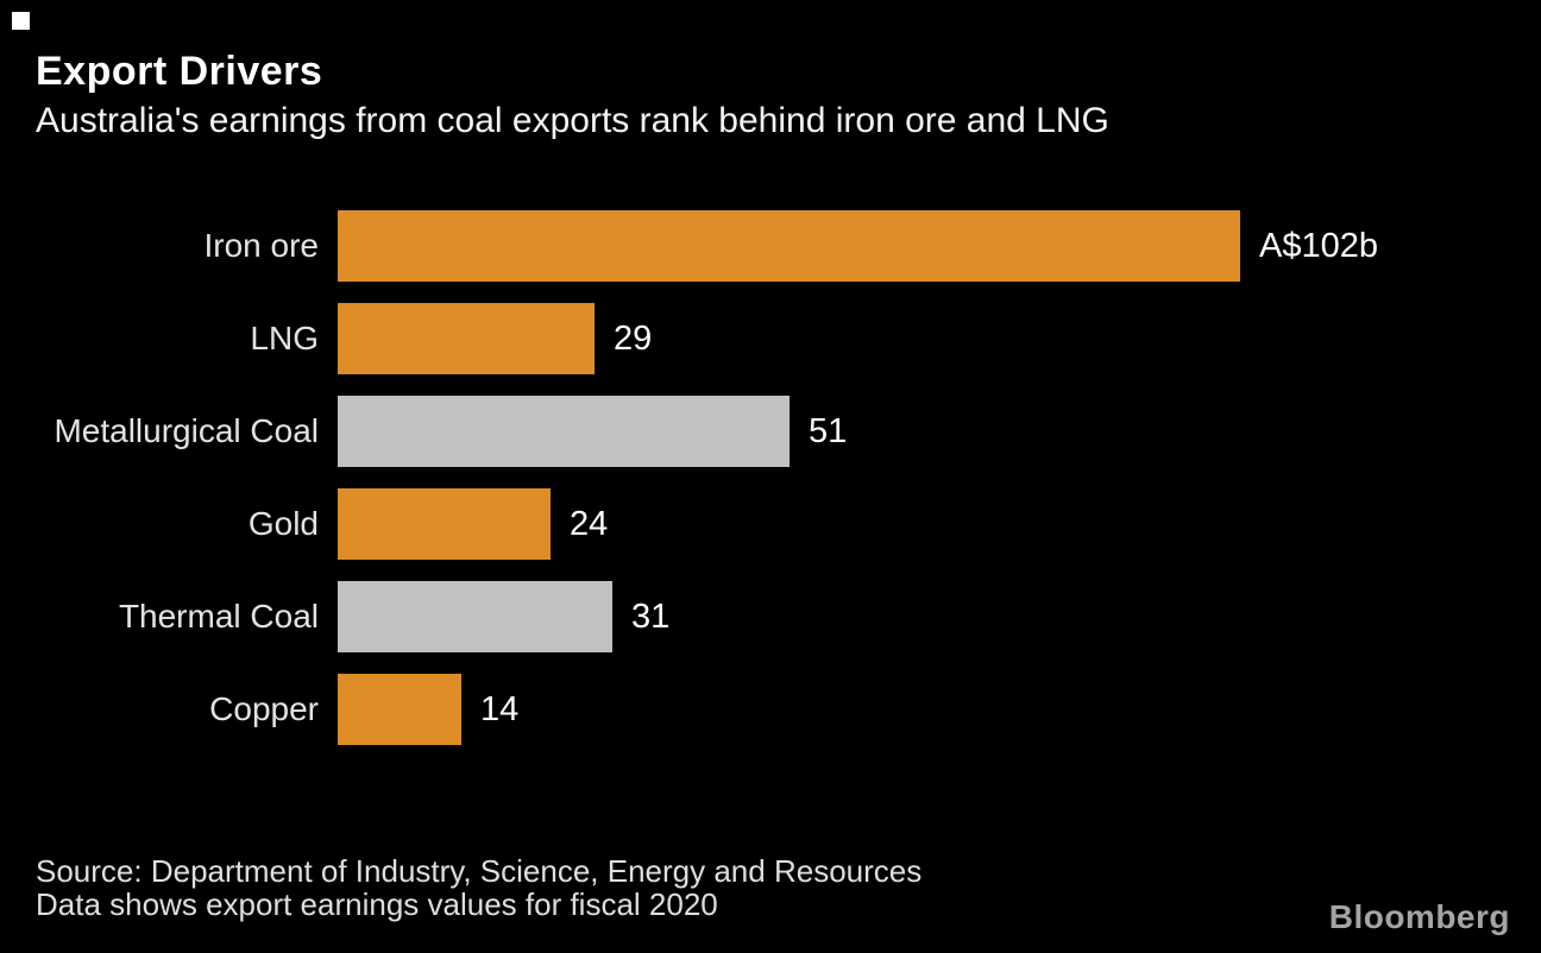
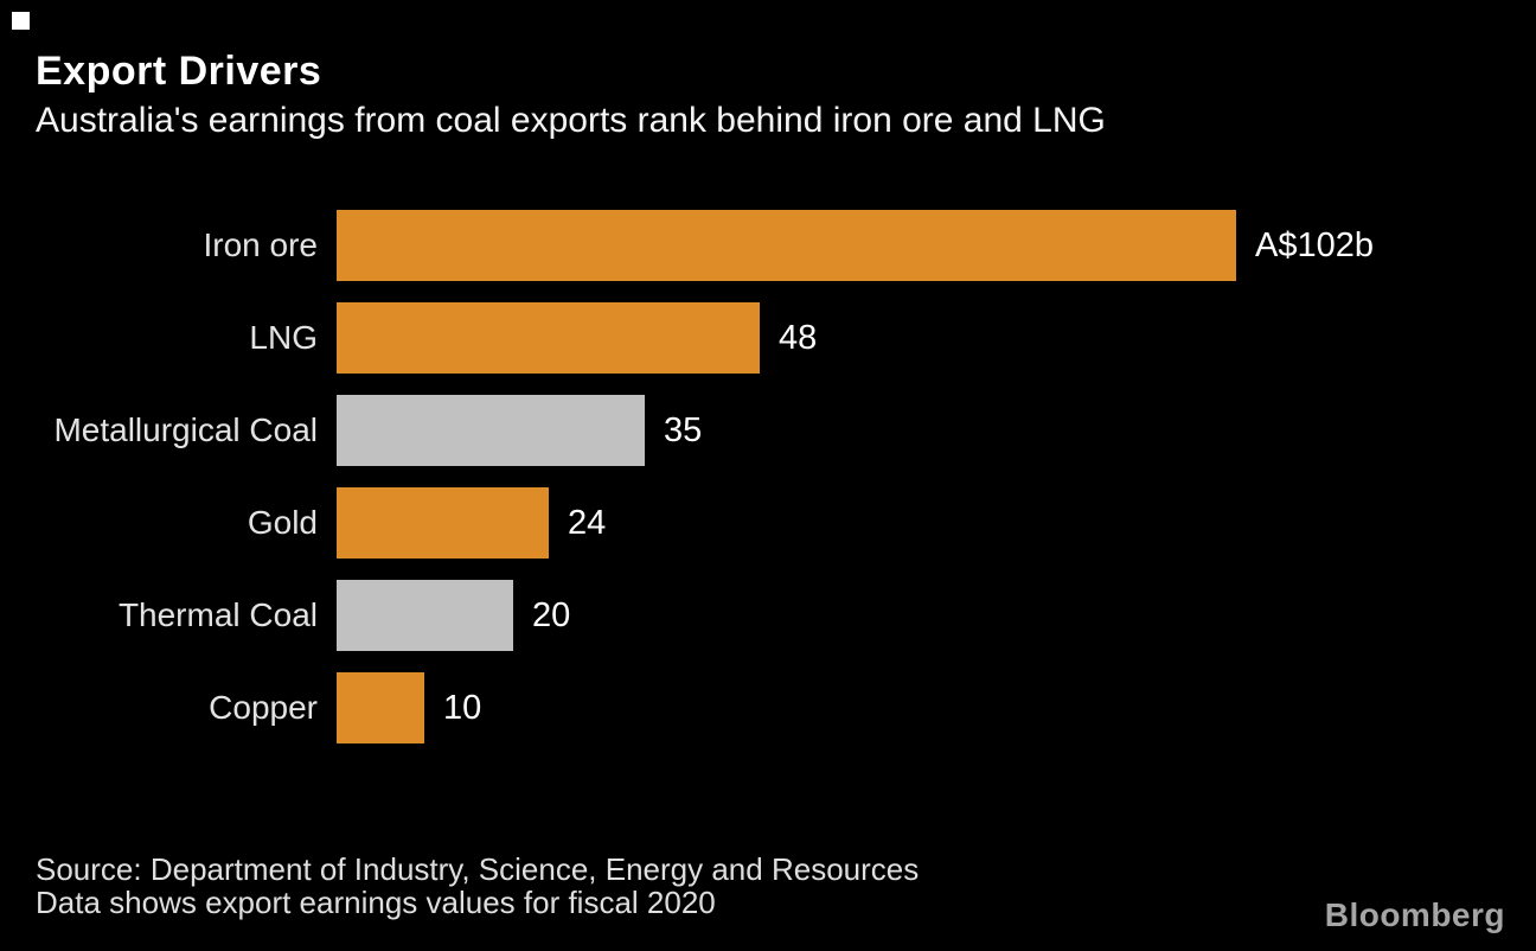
LNG: 29 -> 48
Metallurgical Coal: 51 -> 35
Thermal Coal: 31 -> 20
Copper: 14 -> 10
